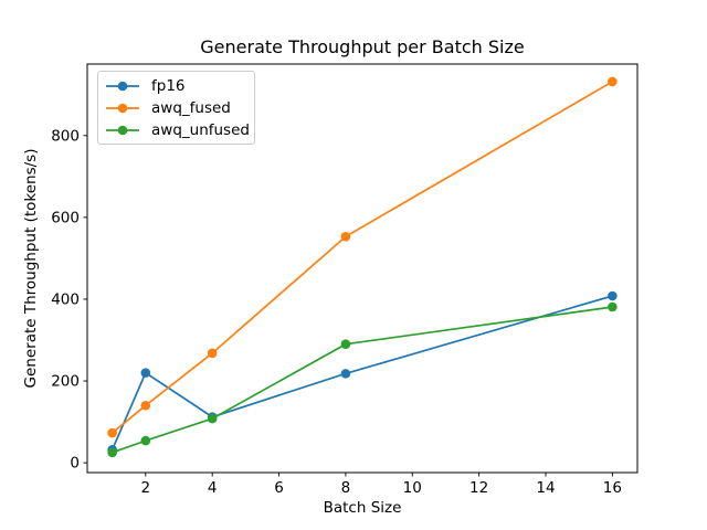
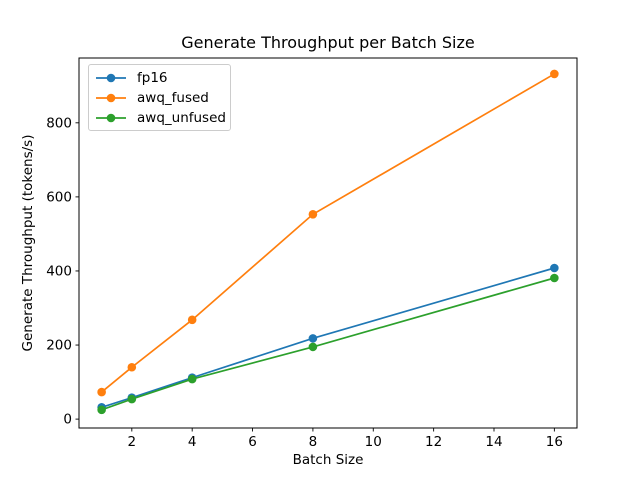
fp16/2: 220 -> 60
awq_unfused/8: 290 -> 200
